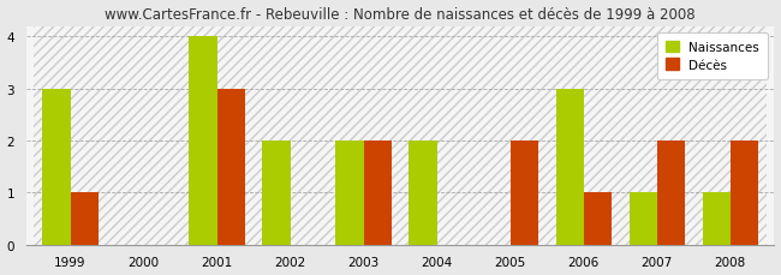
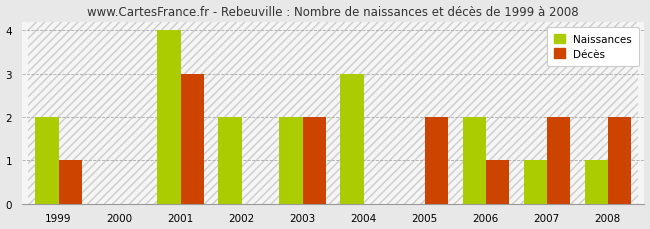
Naissances/1999: 3 -> 2
Naissances/2004: 2 -> 3
Naissances/2006: 3 -> 2
